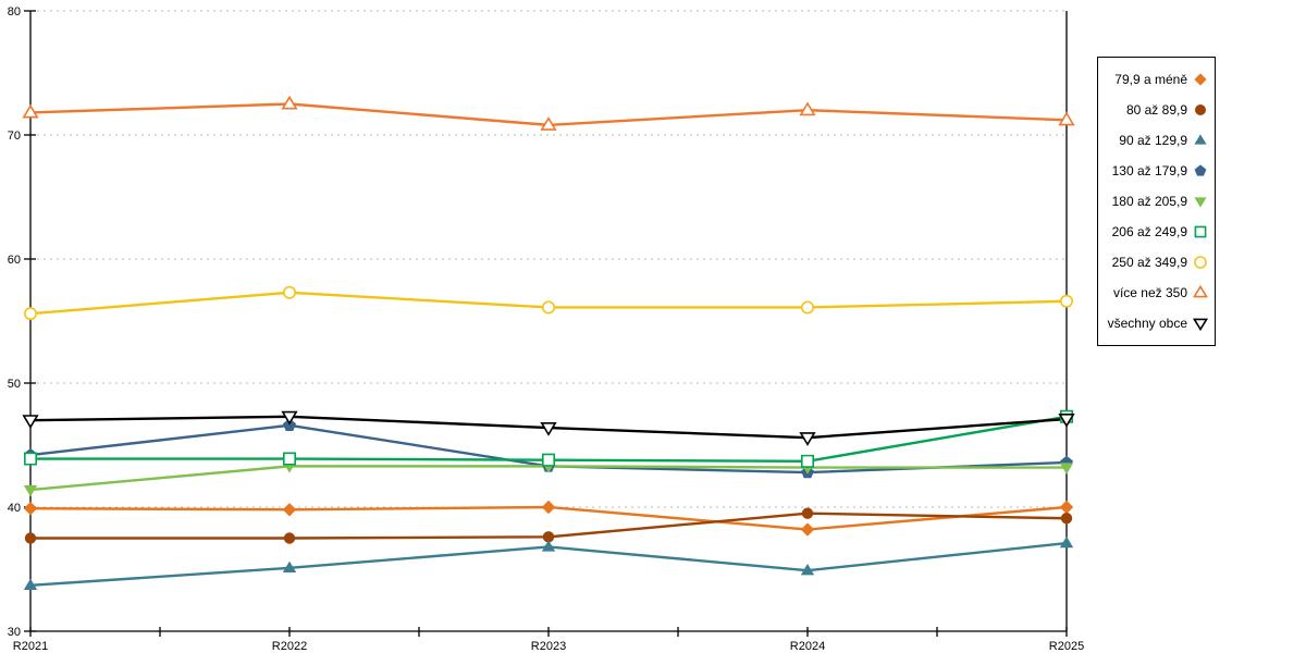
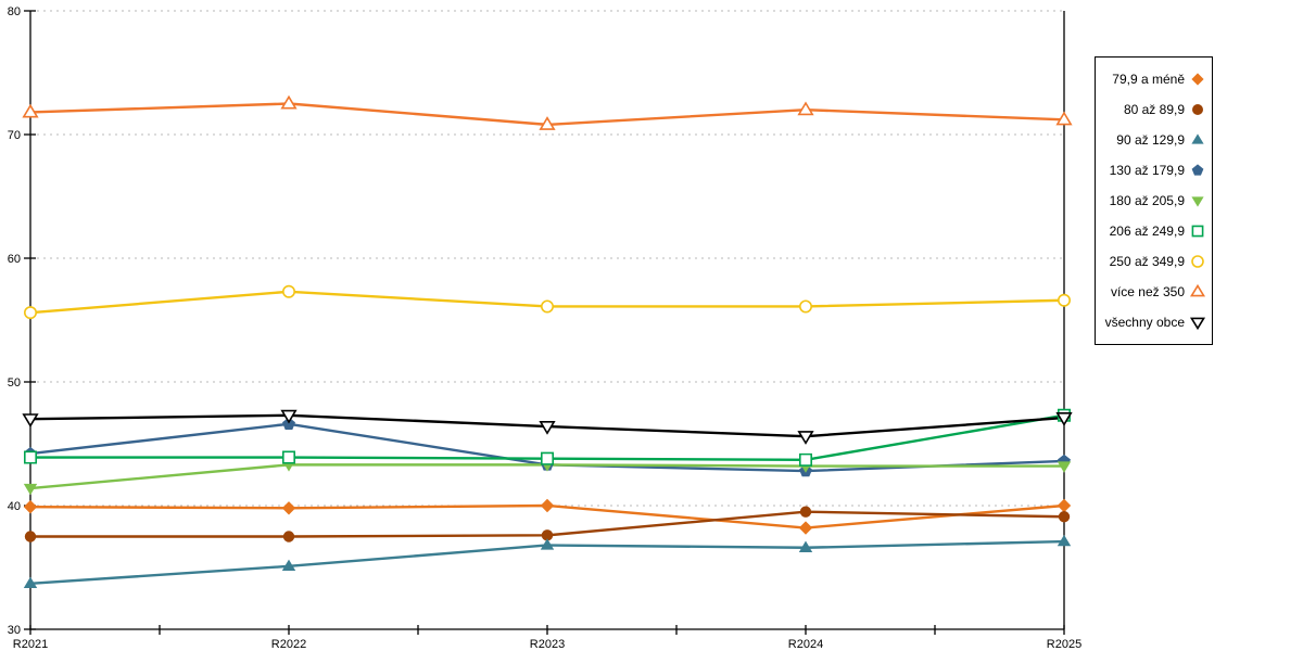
90 až 129,9/R2024: 34.9 -> 36.6
